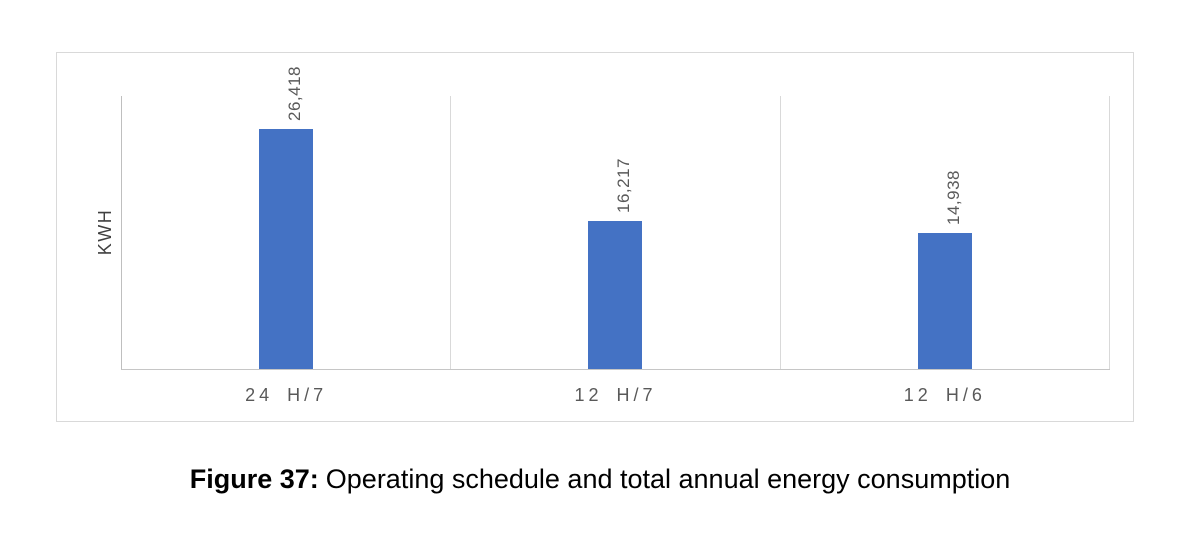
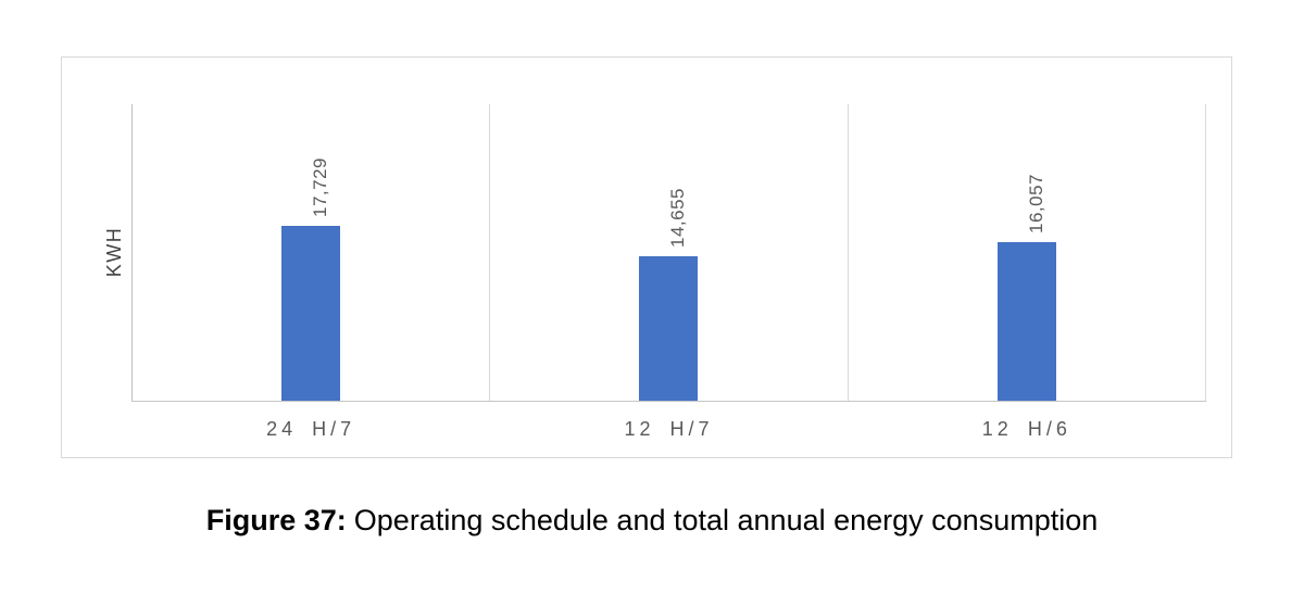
24 H/7: 26,418 -> 17,729
12 H/7: 16,217 -> 14,655
12 H/6: 14,938 -> 16,057
